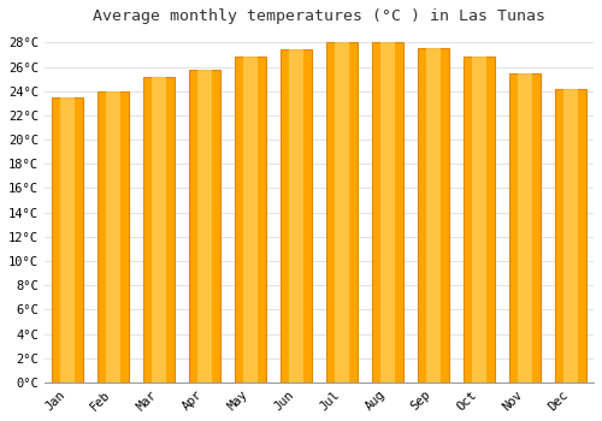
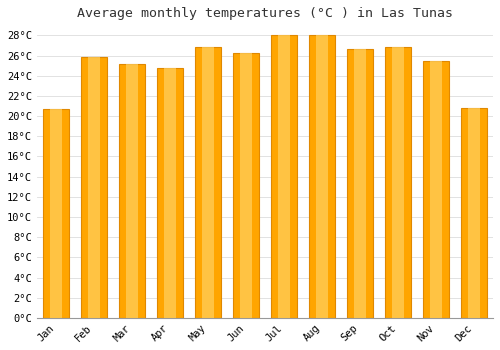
Jan: 23.5°C -> 20.7°C
Feb: 24.0°C -> 25.9°C
Apr: 25.8°C -> 24.8°C
Jun: 27.4°C -> 26.3°C
Sep: 27.5°C -> 26.6°C
Dec: 24.2°C -> 20.8°C
